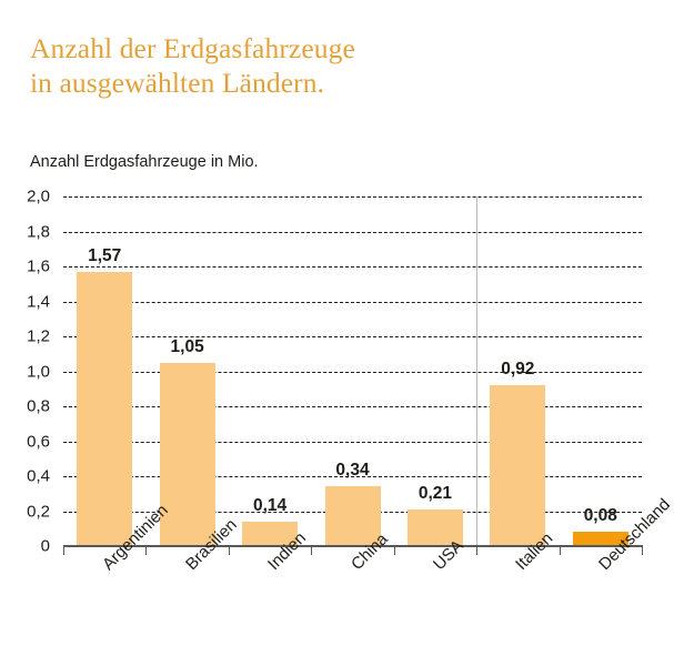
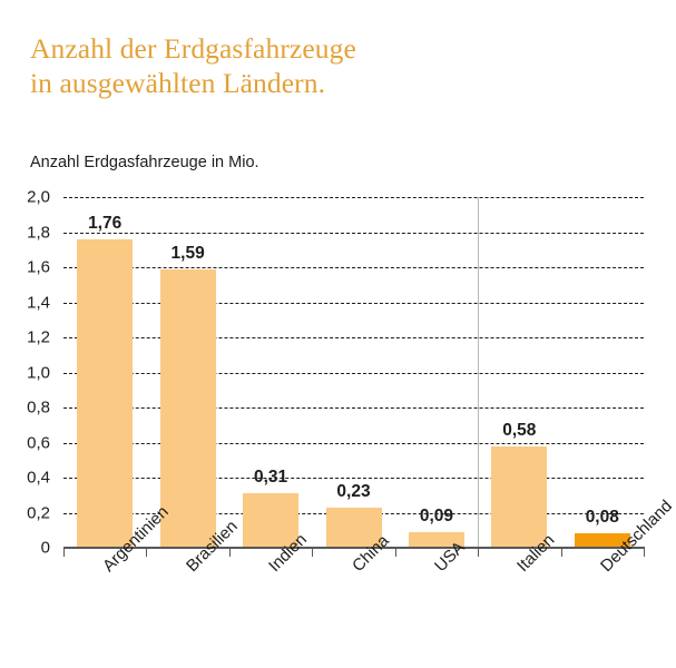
Argentinien: 1,57 -> 1,76
Brasilien: 1,05 -> 1,59
Indien: 0,14 -> 0,31
China: 0,34 -> 0,23
USA: 0,21 -> 0,09
Italien: 0,92 -> 0,58
